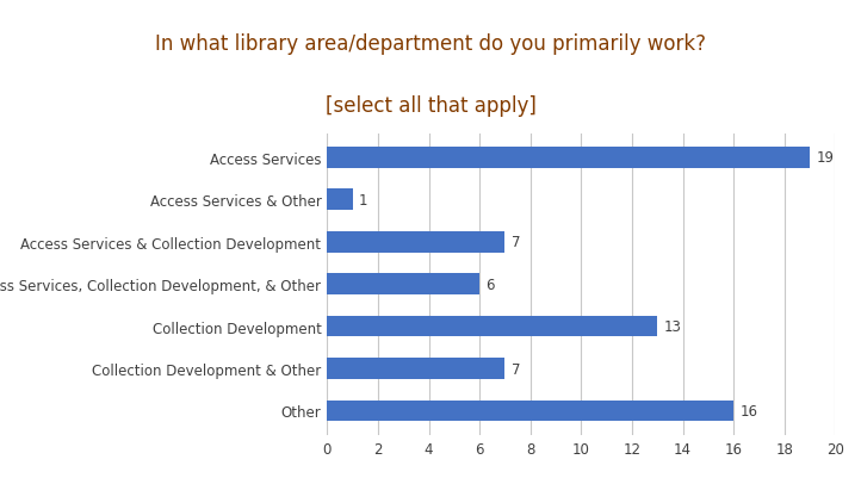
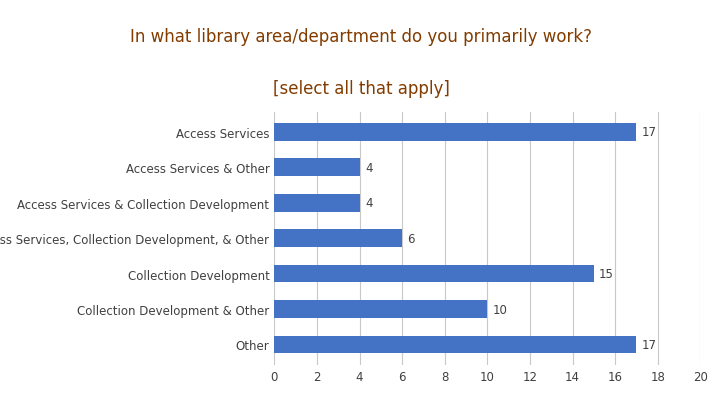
Access Services: 19 -> 17
Access Services & Other: 1 -> 4
Access Services & Collection Development: 7 -> 4
Collection Development: 13 -> 15
Collection Development & Other: 7 -> 10
Other: 16 -> 17
